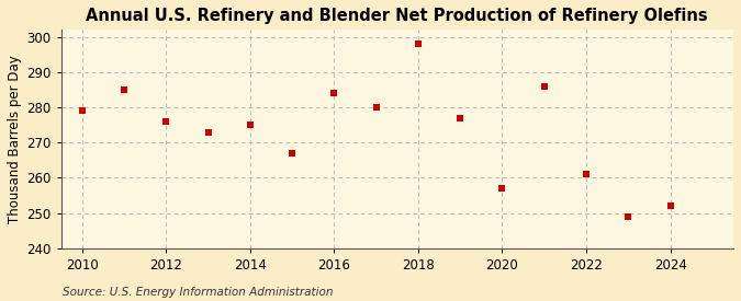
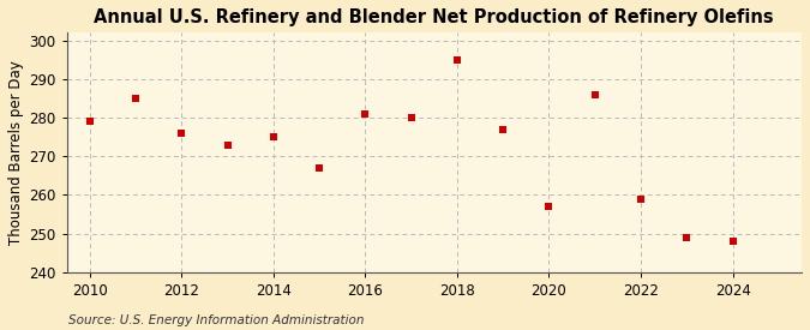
2016: 284 -> 281
2018: 298 -> 295
2022: 261 -> 259
2024: 252 -> 248
